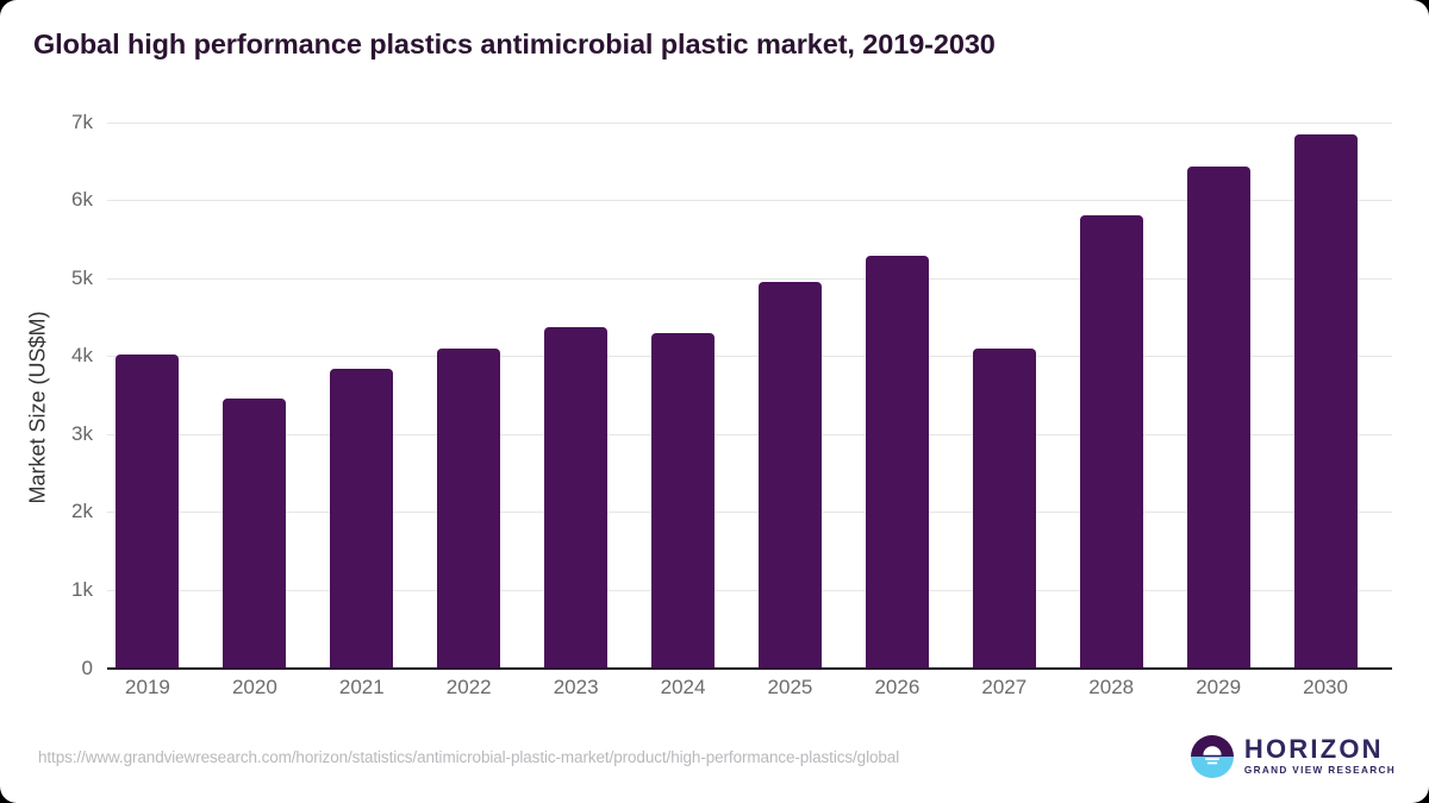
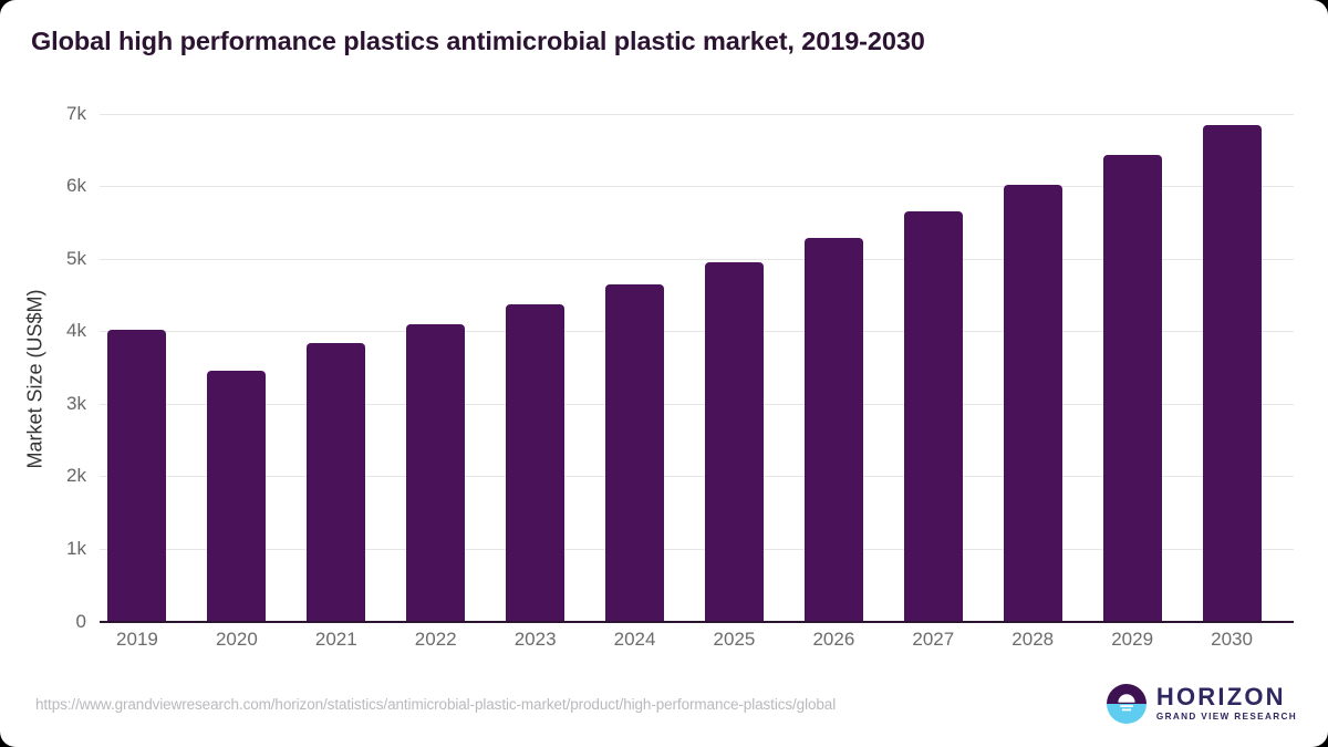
2024: 4.3k -> 4.6k
2027: 4.1k -> 5.6k
2028: 5.8k -> 6.0k
